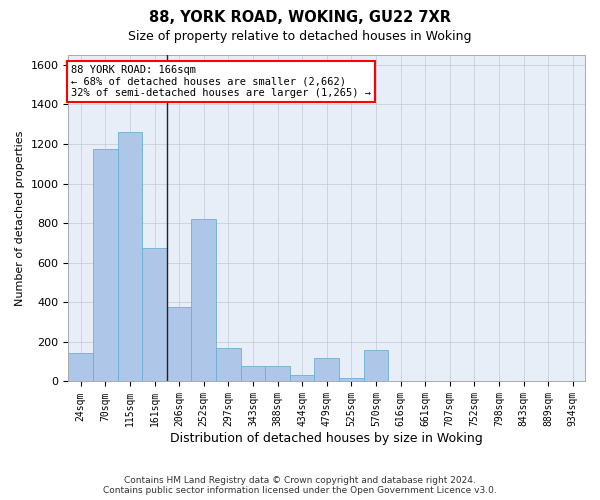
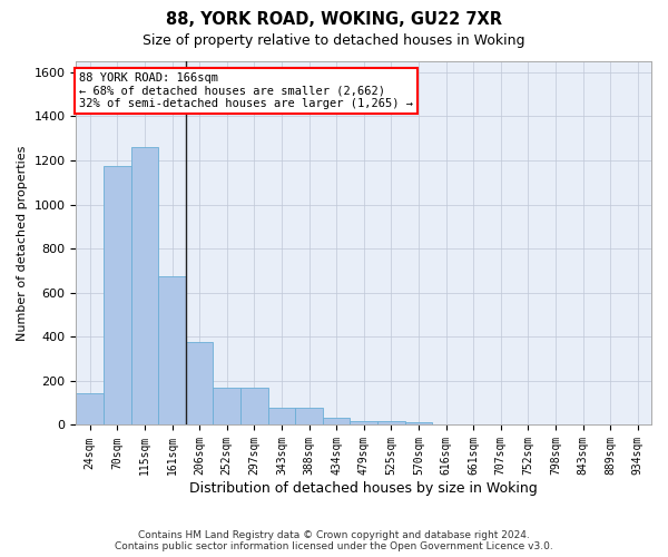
252sqm: 820 -> 170
479sqm: 120 -> 20
570sqm: 160 -> 10
